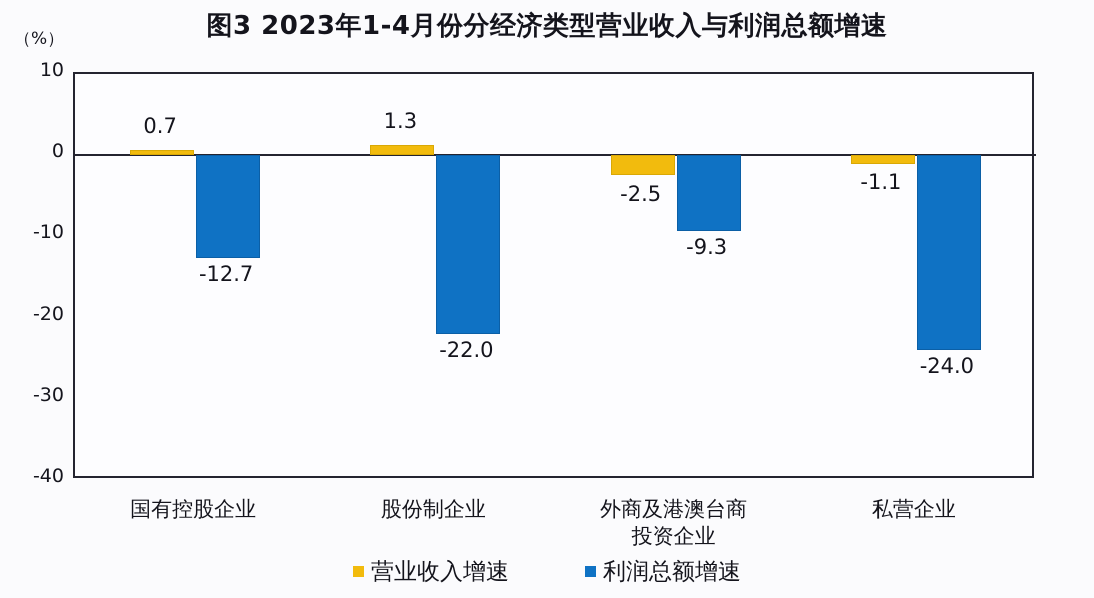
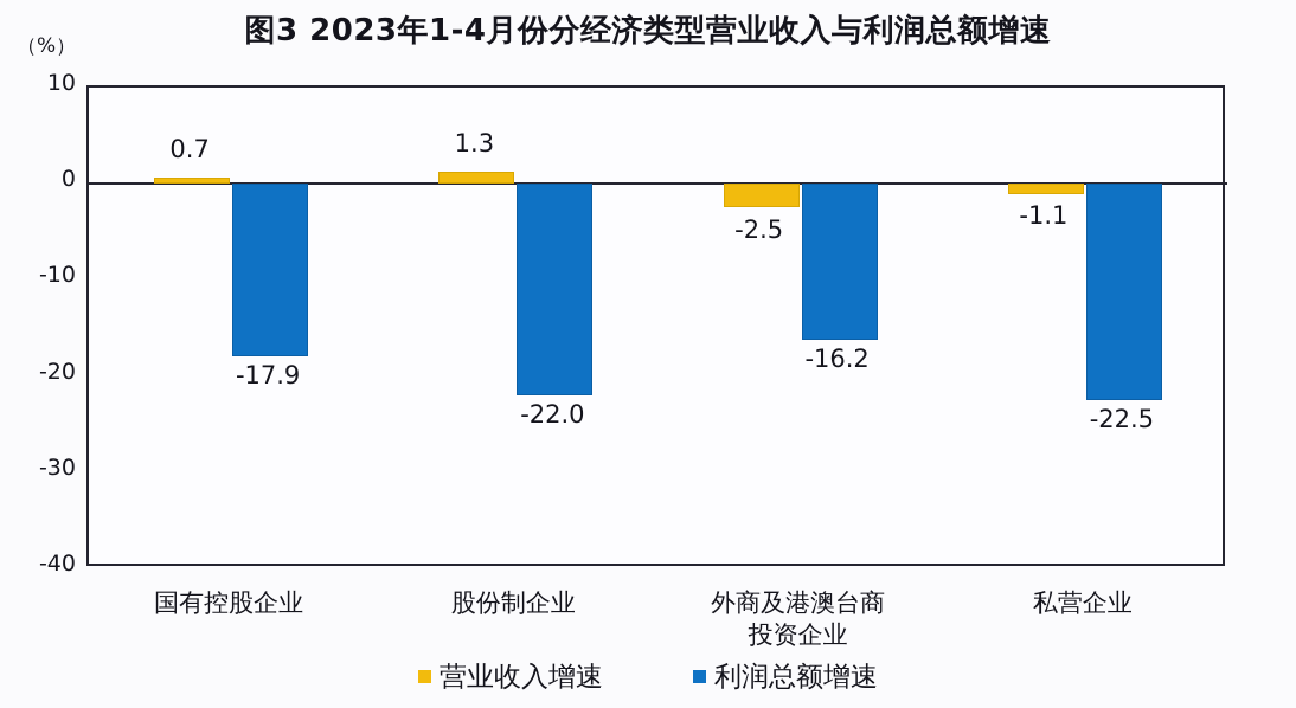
利润总额增速/国有控股企业: -12.7 -> -17.9
利润总额增速/外商及港澳台商 投资企业: -9.3 -> -16.2
利润总额增速/私营企业: -24.0 -> -22.5
